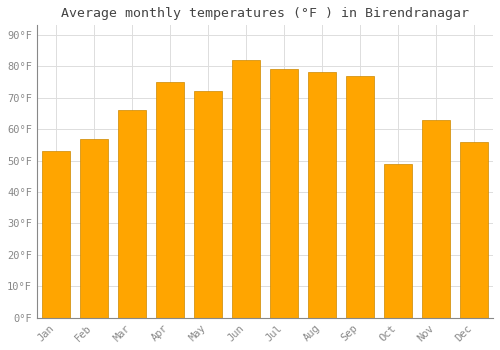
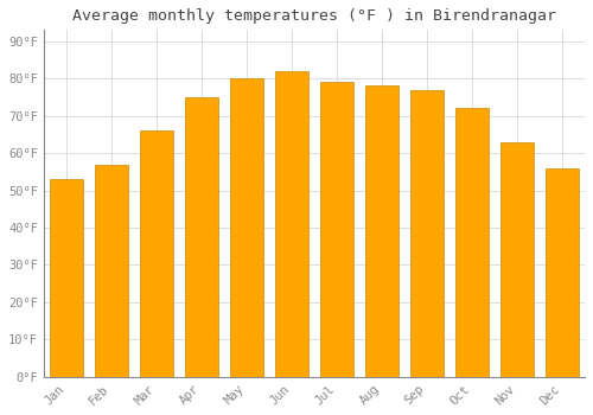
May: 72°F -> 80°F
Oct: 49°F -> 72°F
